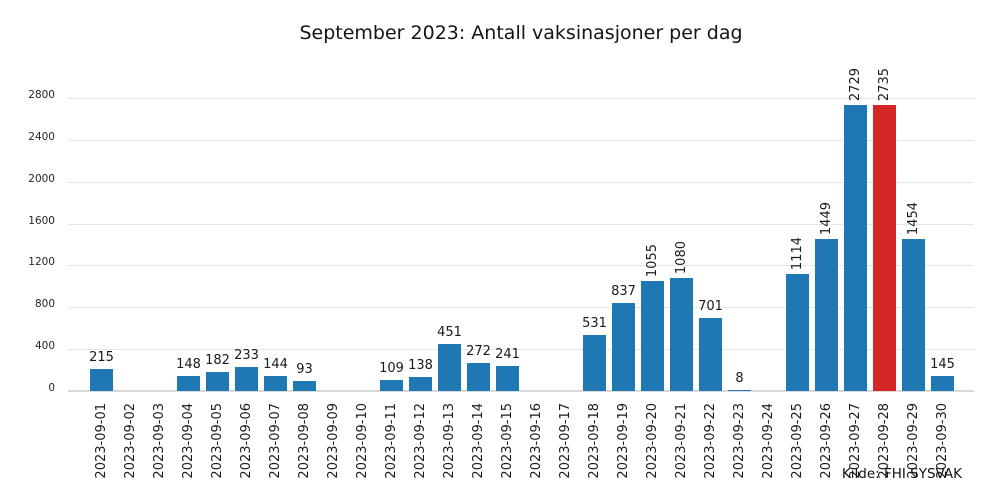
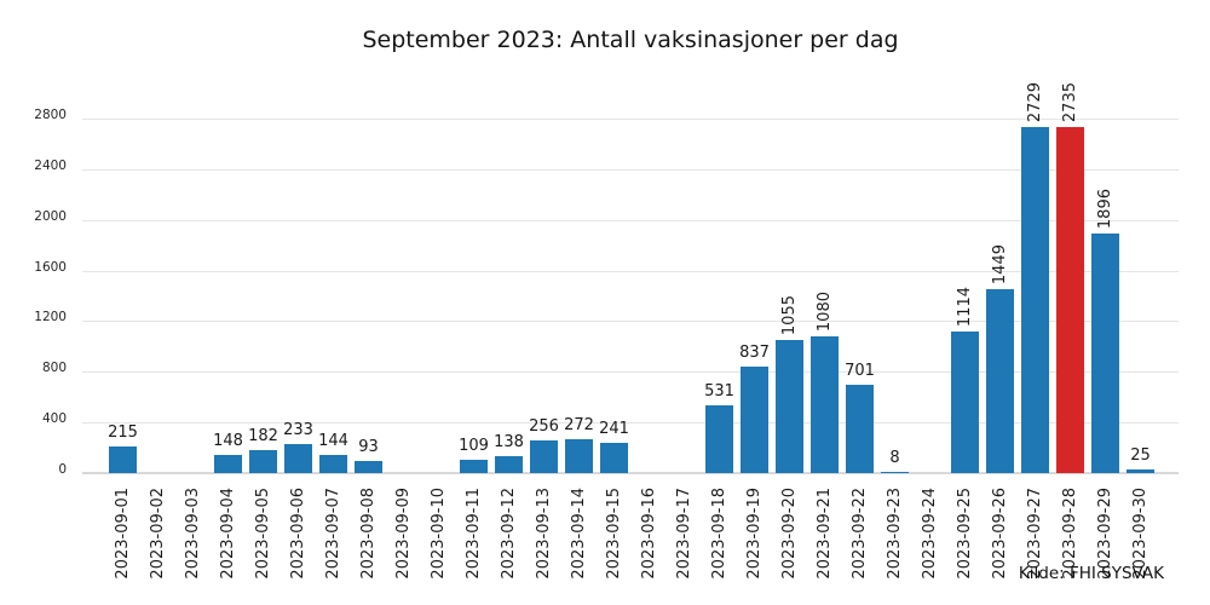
2023-09-13: 451 -> 256
2023-09-29: 1454 -> 1896
2023-09-30: 145 -> 25
